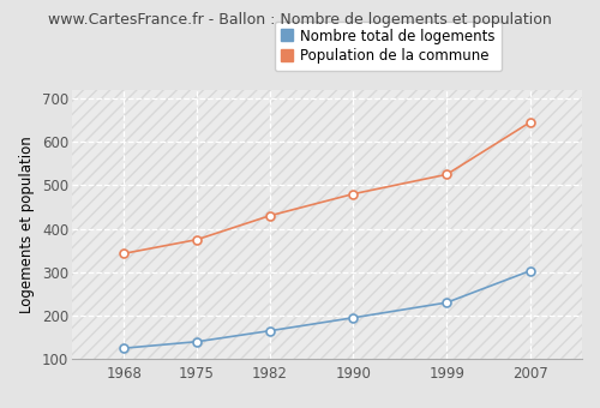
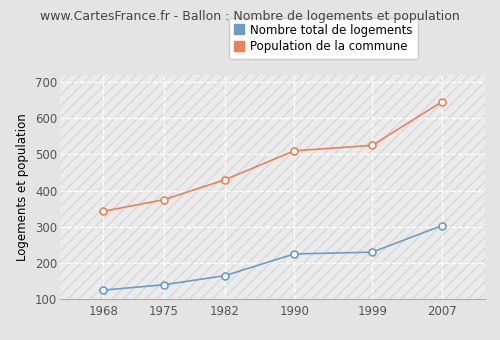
Nombre total de logements/1990: 195 -> 225
Population de la commune/1990: 480 -> 510
